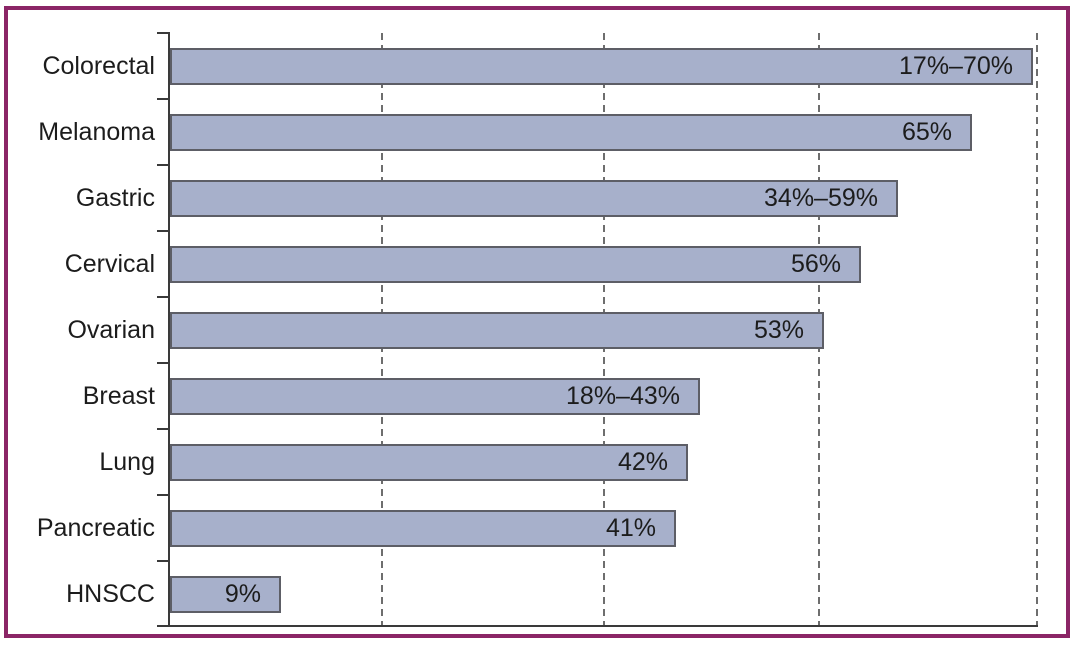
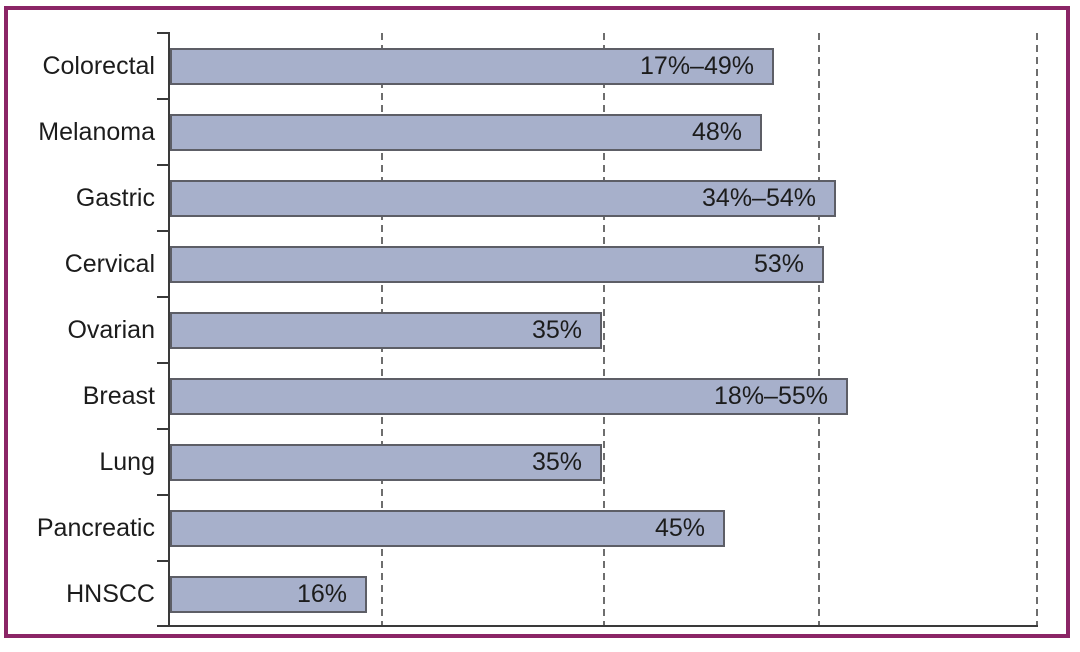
Colorectal: 70 -> 49
Melanoma: 65% -> 48%
Gastric: 59 -> 54
Cervical: 56% -> 53%
Ovarian: 53% -> 35%
Breast: 43 -> 55
Lung: 42% -> 35%
Pancreatic: 41% -> 45%
HNSCC: 9% -> 16%
